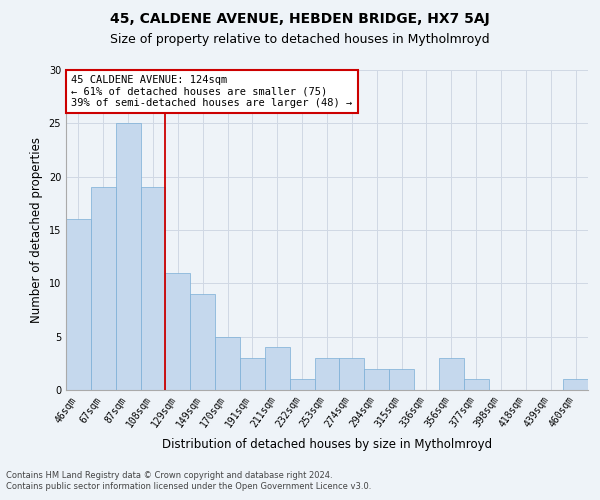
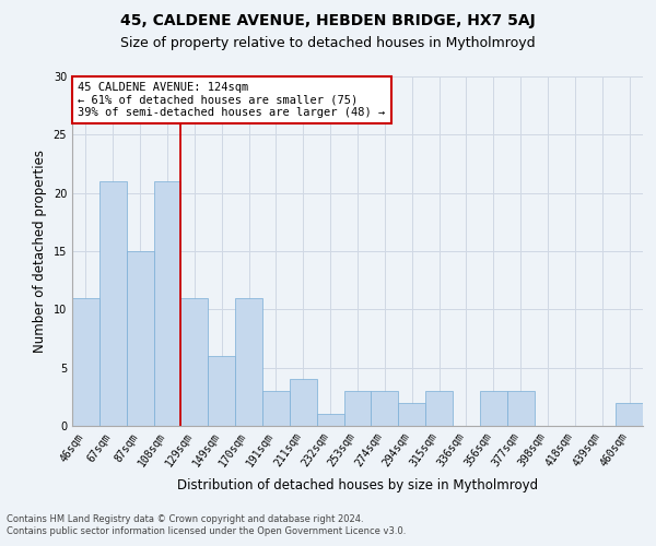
46sqm: 16 -> 11
67sqm: 19 -> 21
87sqm: 25 -> 15
108sqm: 19 -> 21
149sqm: 9 -> 6
170sqm: 5 -> 11
315sqm: 2 -> 3
377sqm: 1 -> 3
460sqm: 1 -> 2
